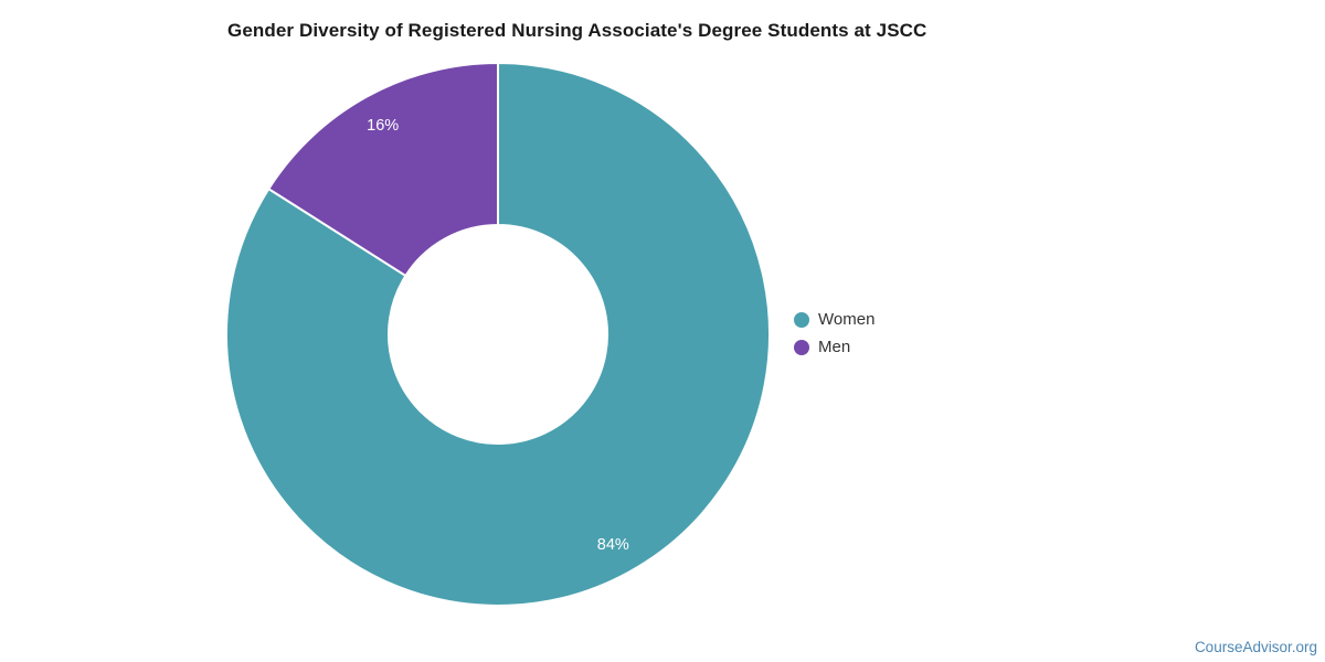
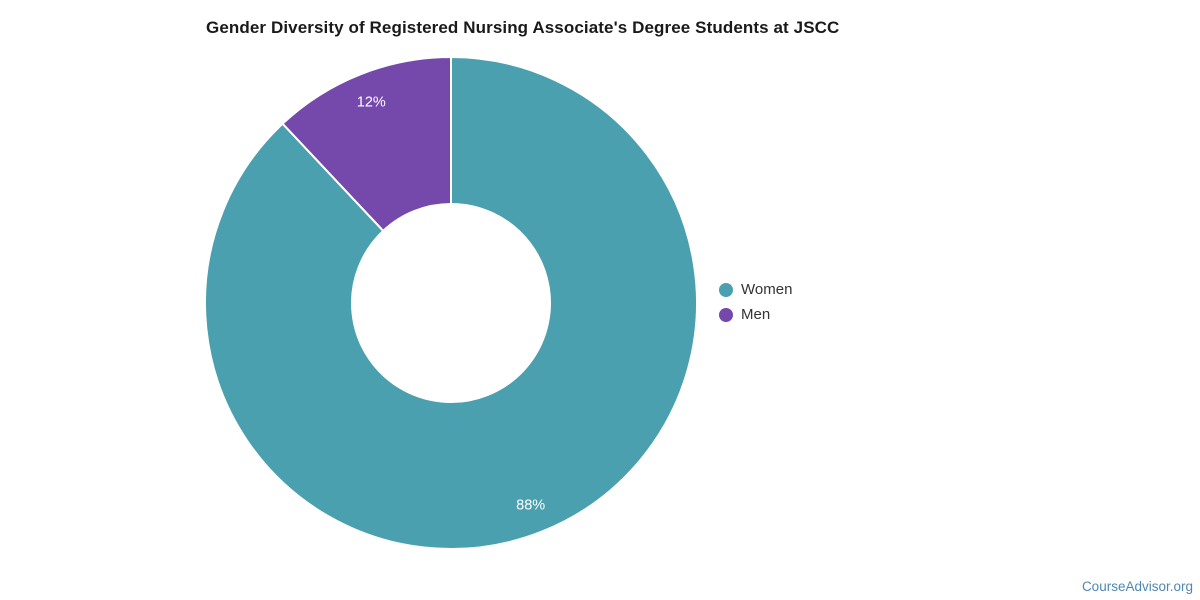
Women: 84% -> 88%
Men: 16% -> 12%
